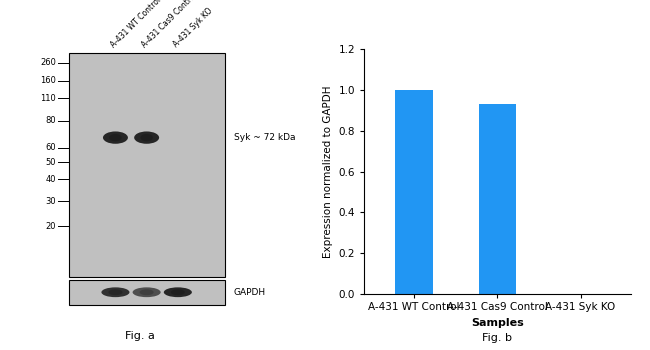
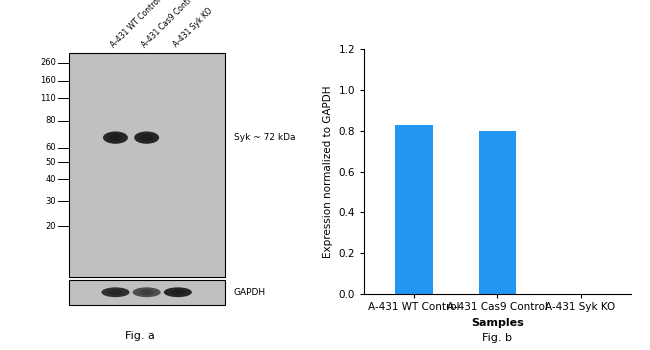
A-431 WT Control: 1.00 -> 0.83
A-431 Cas9 Control: 0.93 -> 0.80
